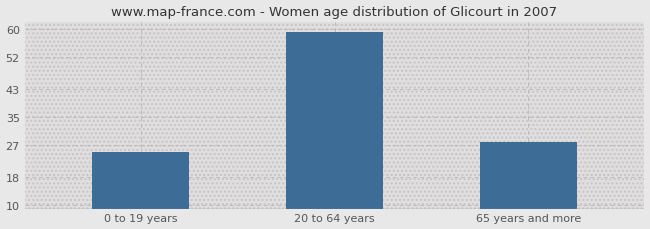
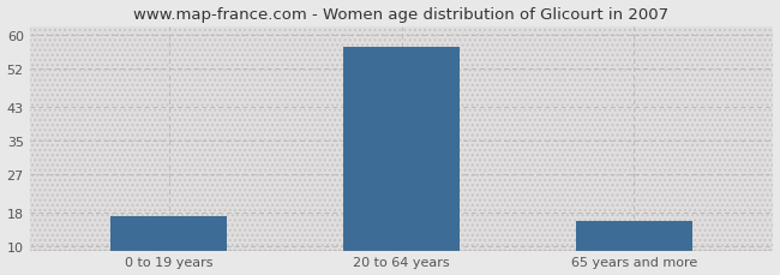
0 to 19 years: 25 -> 17
20 to 64 years: 59 -> 57
65 years and more: 28 -> 16
